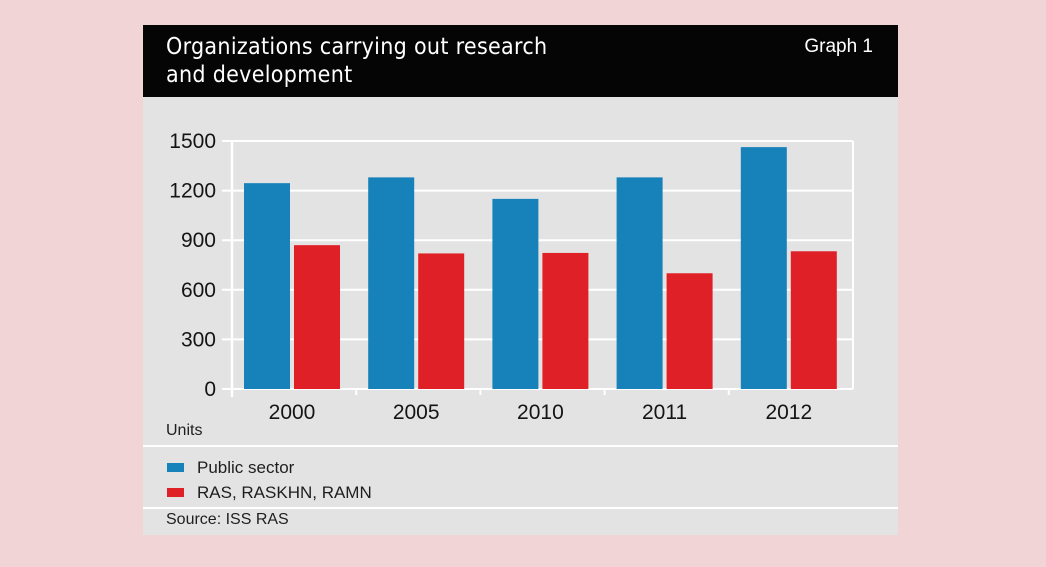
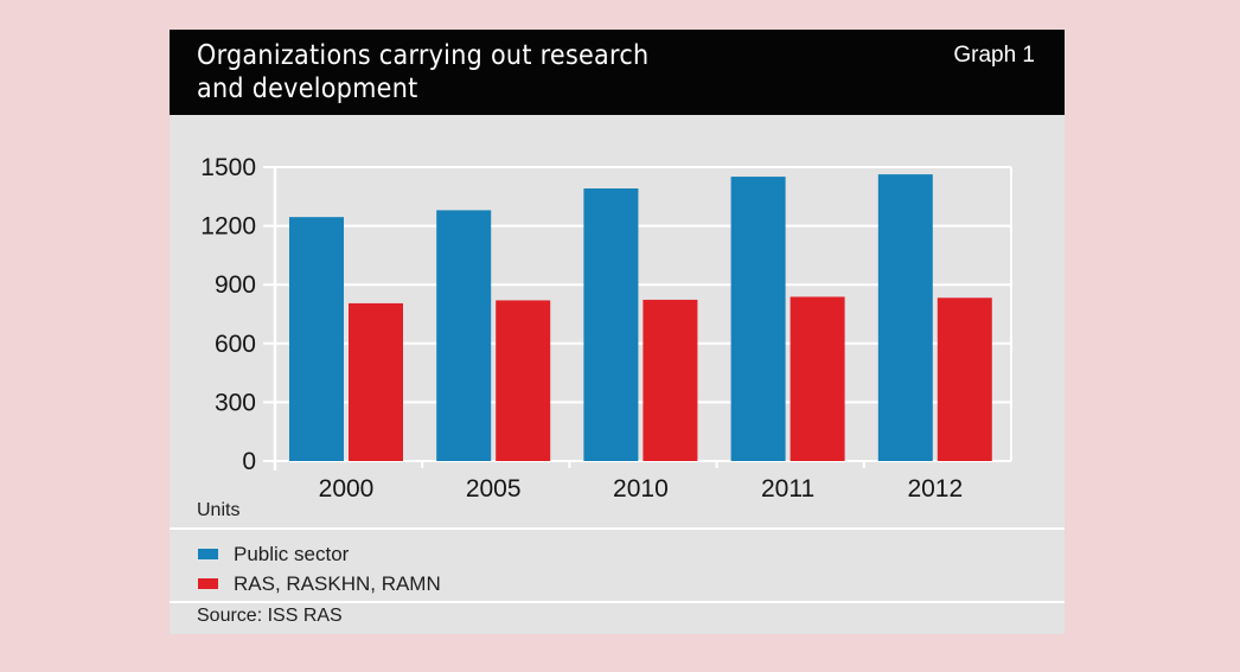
RAS, RASKHN, RAMN/2000: 870 -> 800
Public sector/2010: 1150 -> 1390
Public sector/2011: 1280 -> 1450
RAS, RASKHN, RAMN/2011: 700 -> 840
